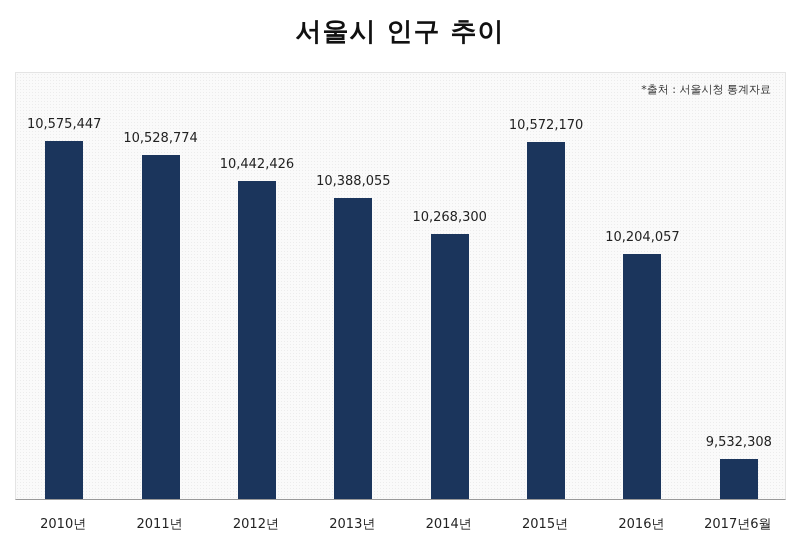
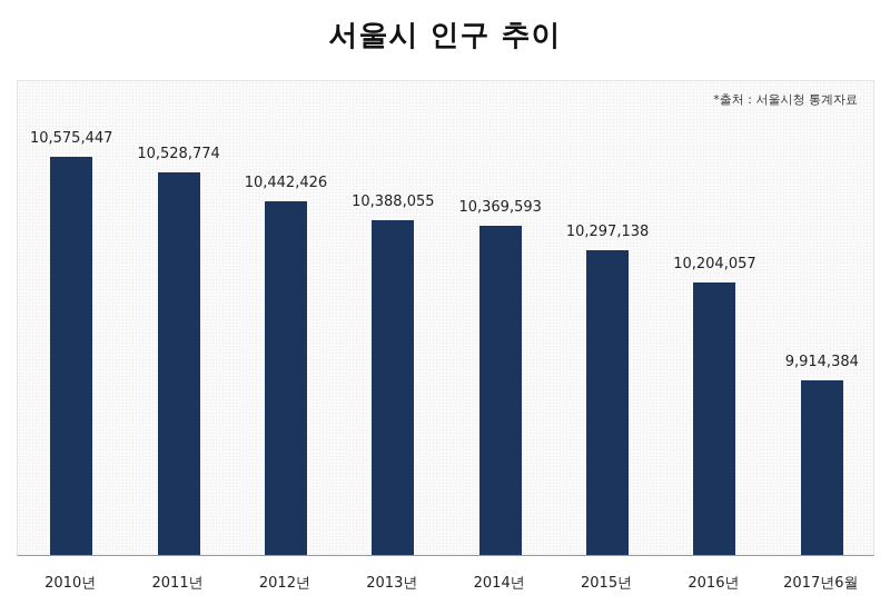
2014년: 10,268,300 -> 10,369,593
2015년: 10,572,170 -> 10,297,138
2017년6월: 9,532,308 -> 9,914,384
